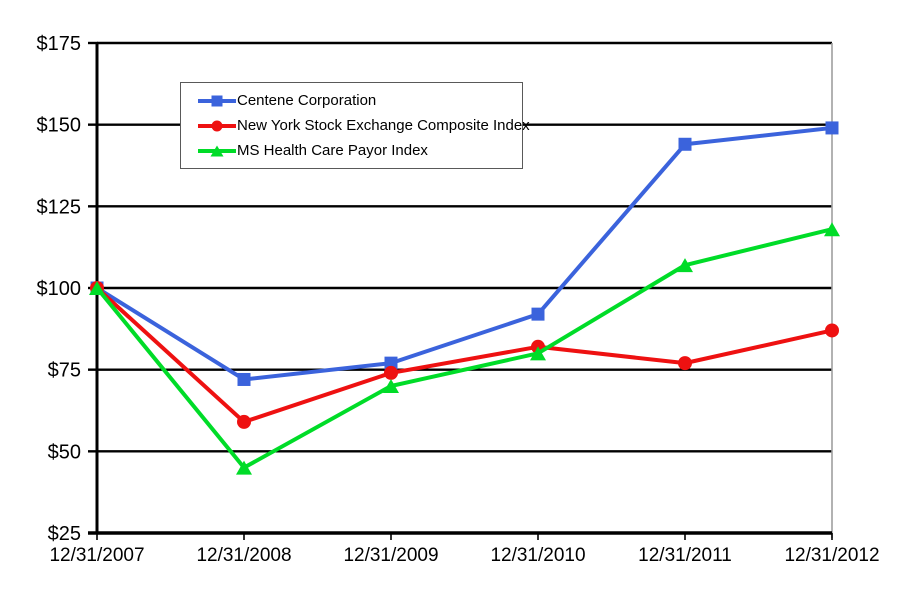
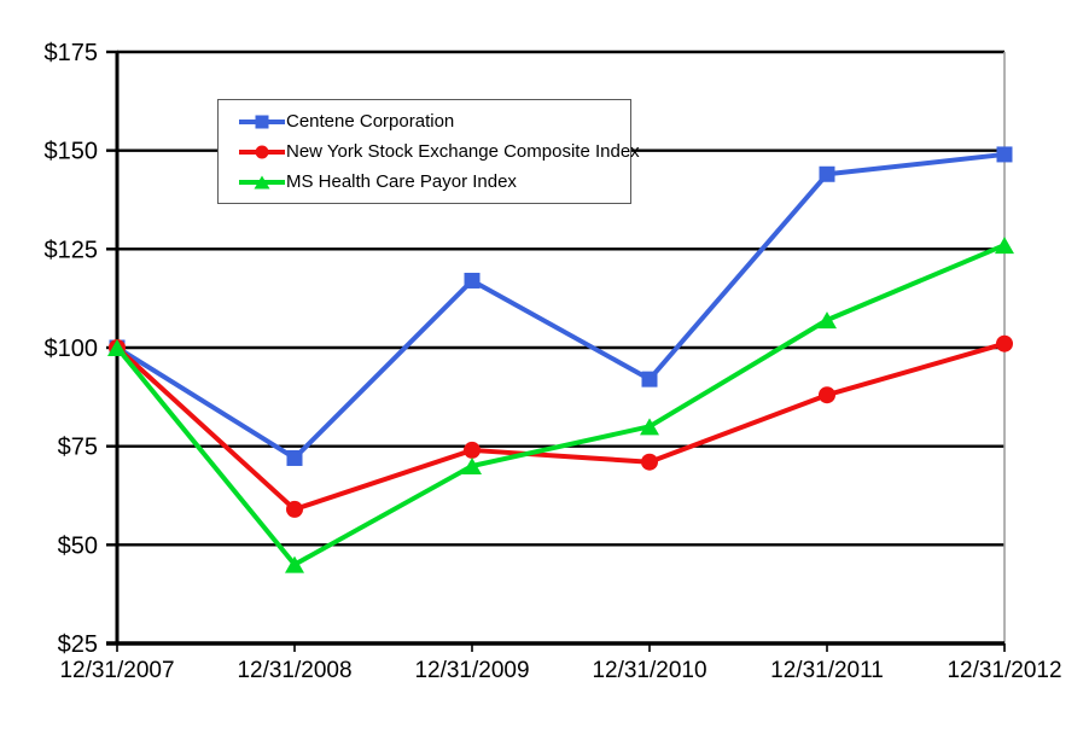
Centene Corporation/12/31/2009: $77 -> $117
New York Stock Exchange Composite Index/12/31/2010: $82 -> $71
New York Stock Exchange Composite Index/12/31/2011: $77 -> $88
New York Stock Exchange Composite Index/12/31/2012: $87 -> $101
MS Health Care Payor Index/12/31/2012: $118 -> $126
